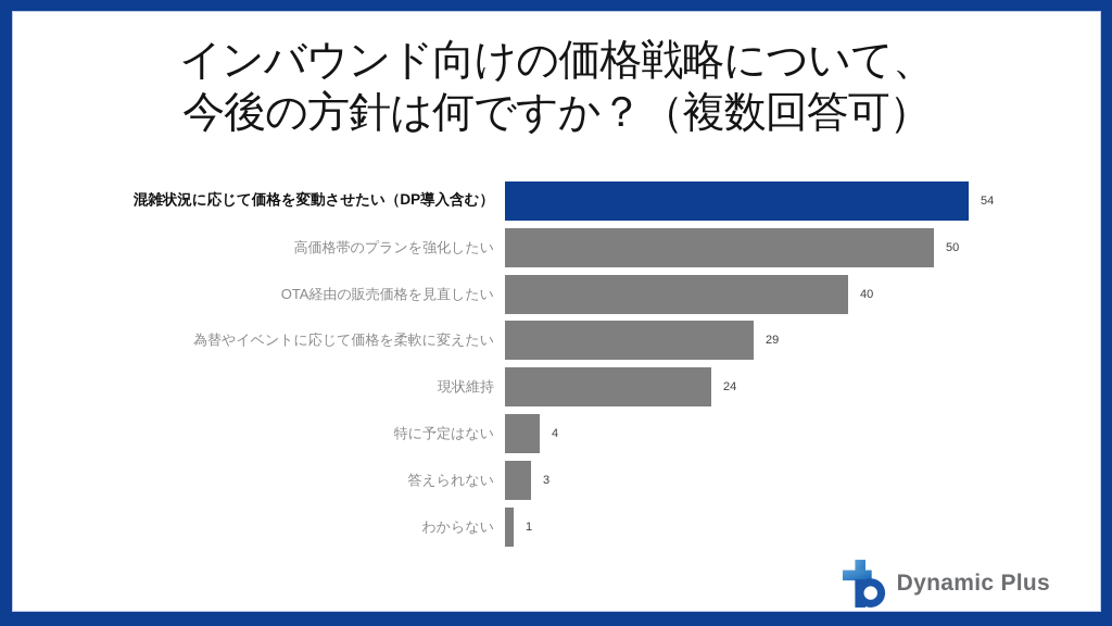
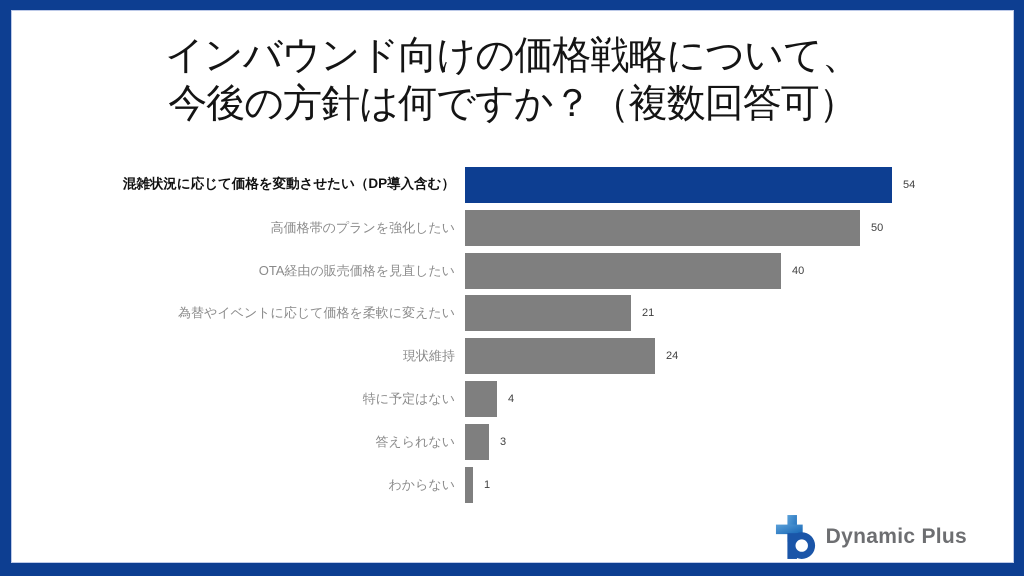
為替やイベントに応じて価格を柔軟に変えたい: 29 -> 21
